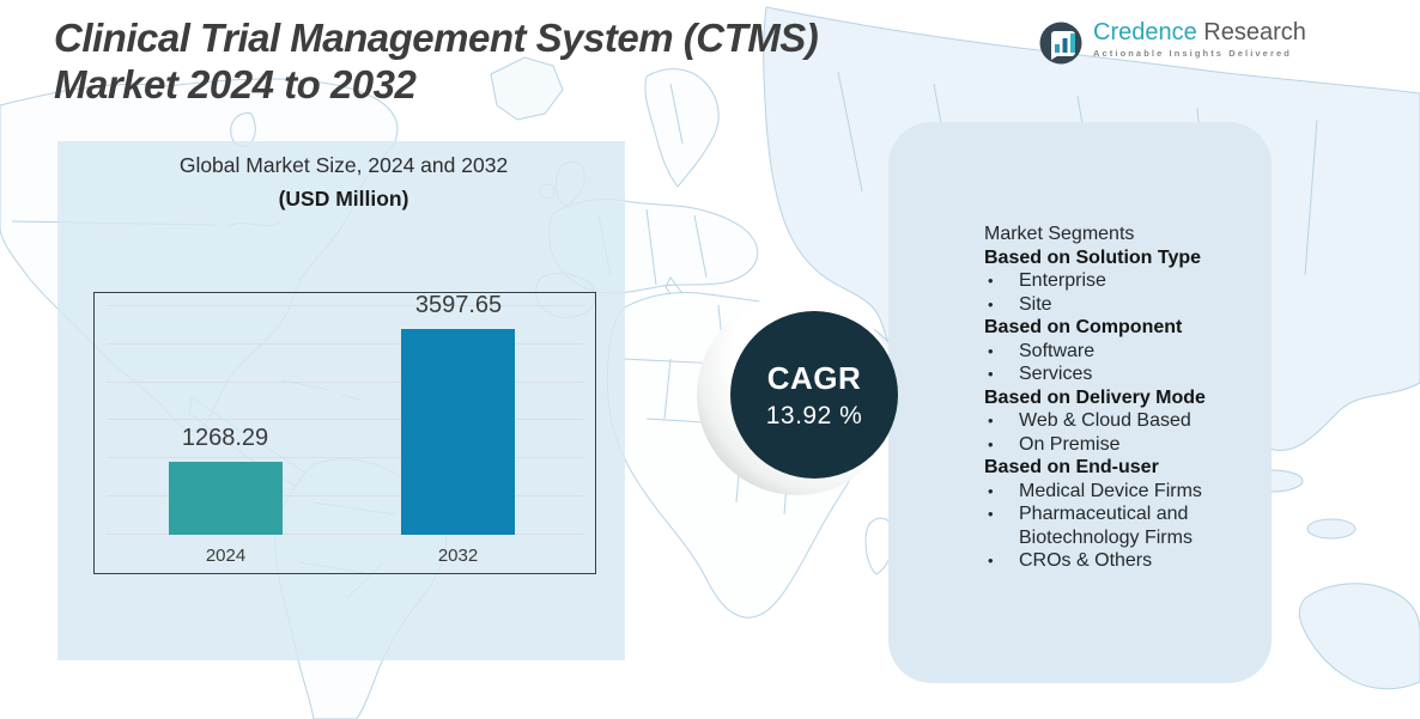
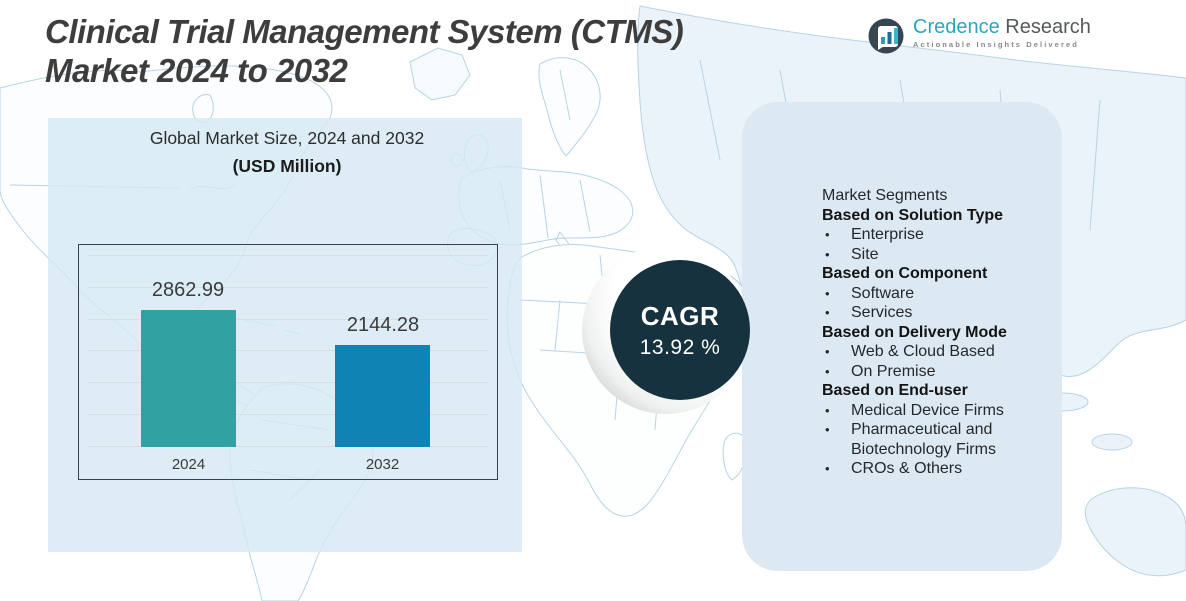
2024: 1268.29 -> 2862.99
2032: 3597.65 -> 2144.28
